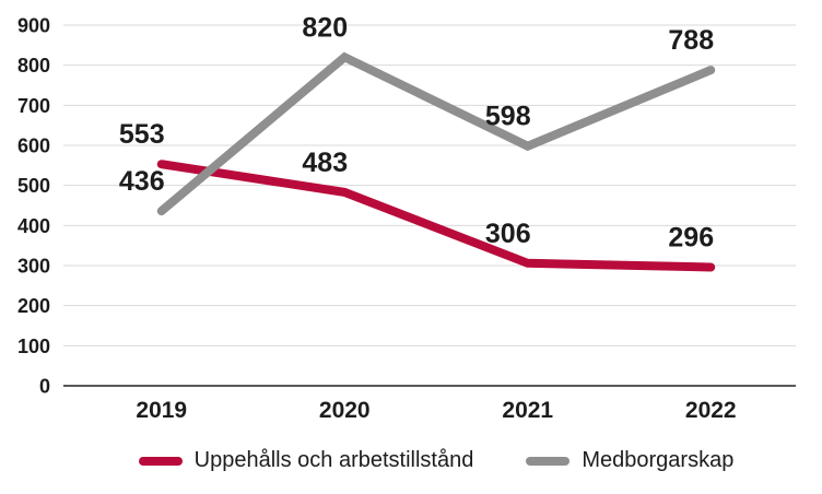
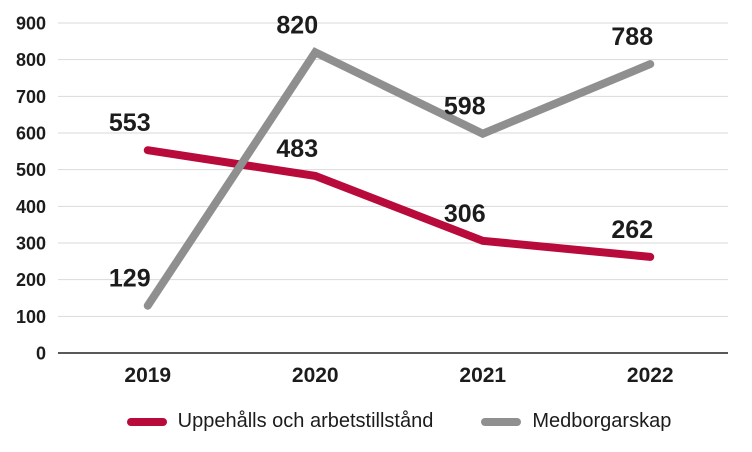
Medborgarskap/2019: 436 -> 129
Uppehålls och arbetstillstånd/2022: 296 -> 262
